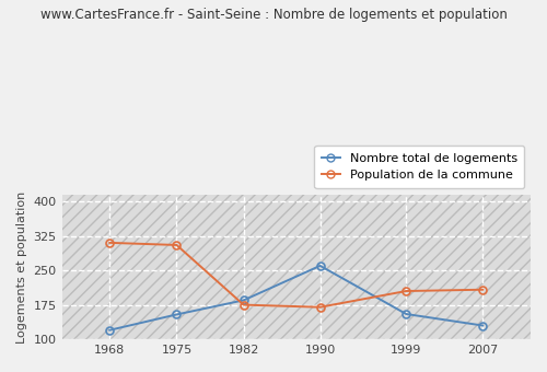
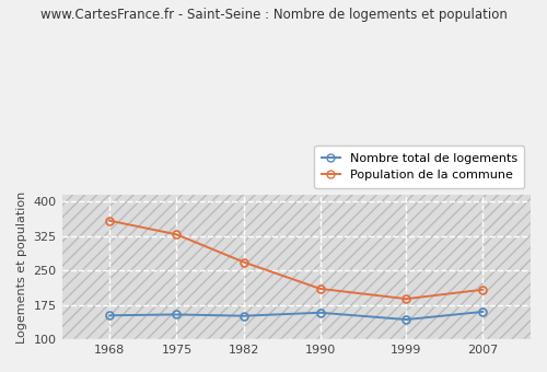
Nombre total de logements/1968: 120 -> 152
Population de la commune/1968: 310 -> 358
Population de la commune/1975: 305 -> 328
Nombre total de logements/1982: 185 -> 151
Population de la commune/1982: 175 -> 268
Nombre total de logements/1990: 260 -> 158
Population de la commune/1990: 170 -> 210
Nombre total de logements/1999: 155 -> 143
Population de la commune/1999: 205 -> 188
Nombre total de logements/2007: 130 -> 160
